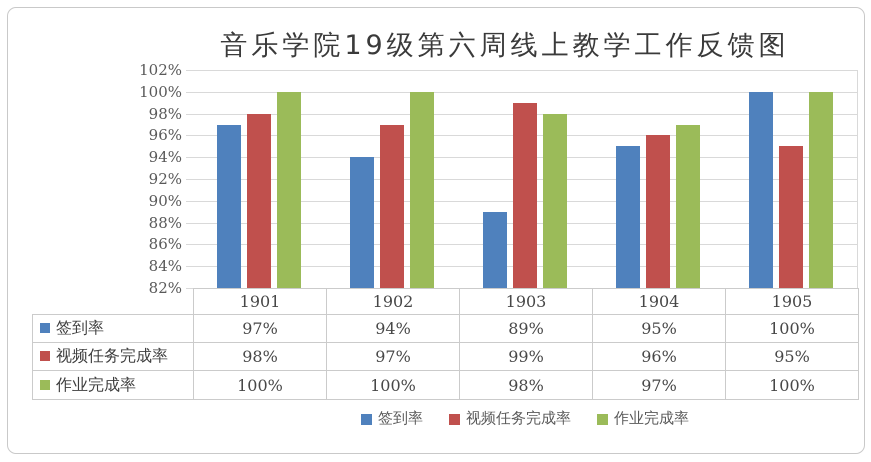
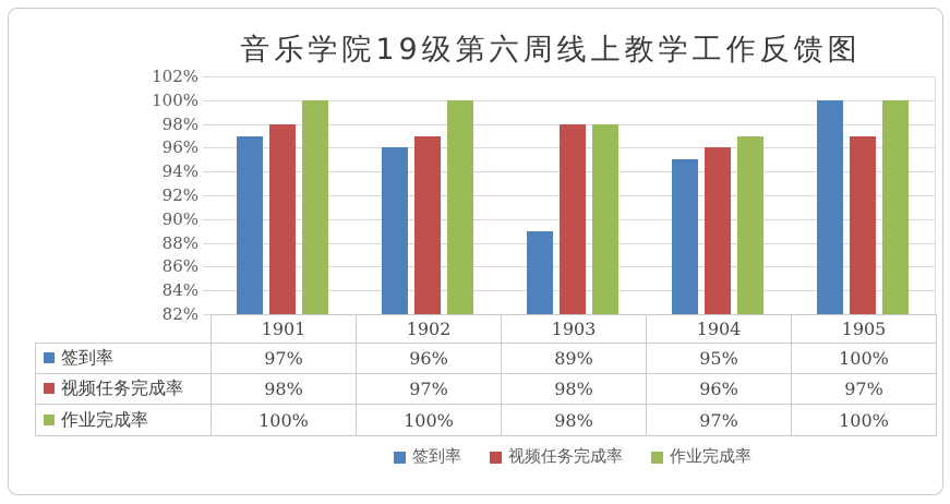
签到率/1902: 94% -> 96%
视频任务完成率/1903: 99% -> 98%
视频任务完成率/1905: 95% -> 97%
